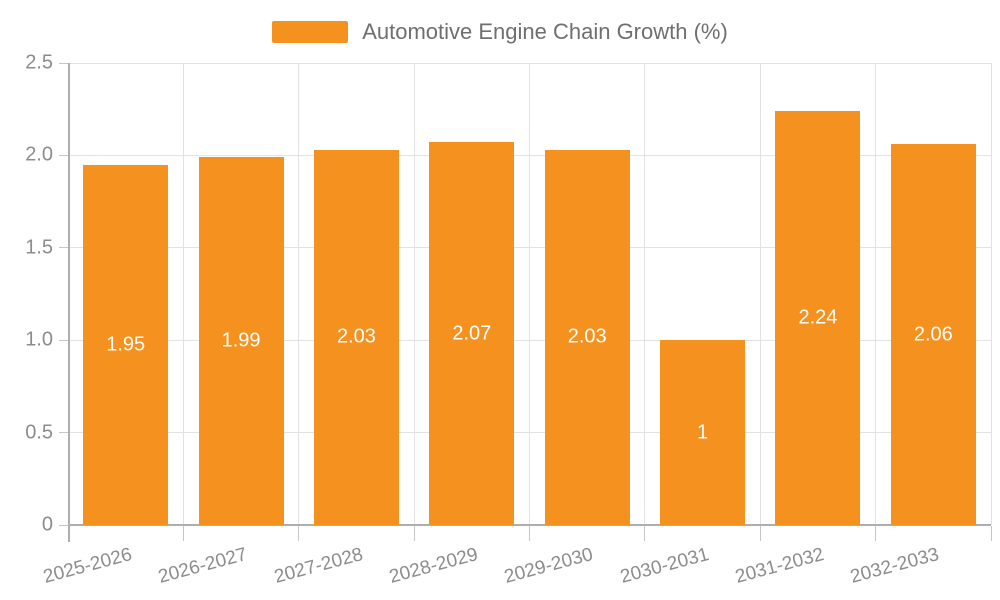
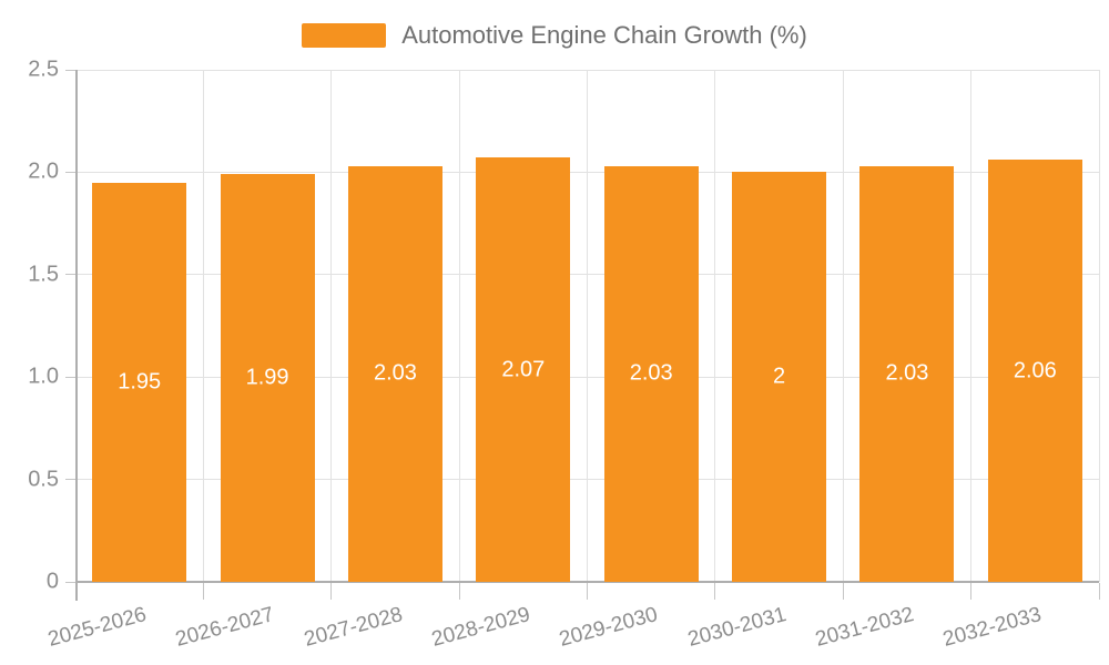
2030-2031: 1 -> 2
2031-2032: 2.24 -> 2.03
